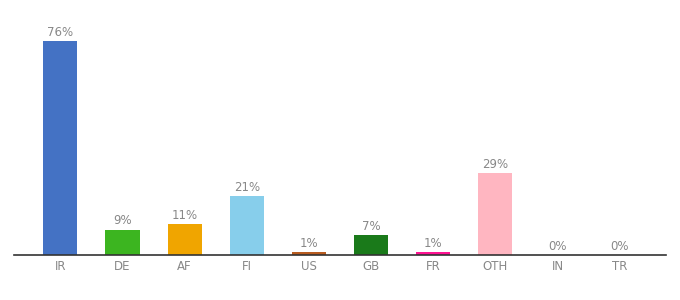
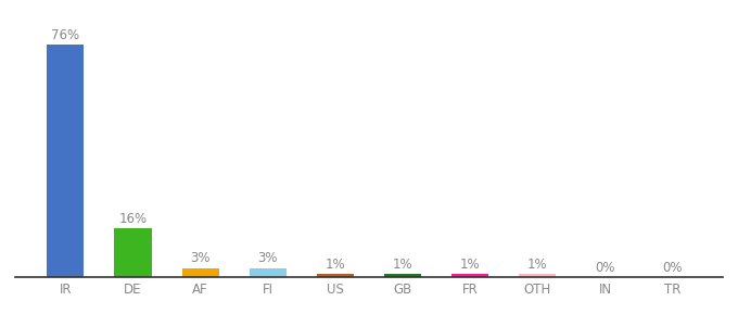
DE: 9% -> 16%
AF: 11% -> 3%
FI: 21% -> 3%
GB: 7% -> 1%
OTH: 29% -> 1%
